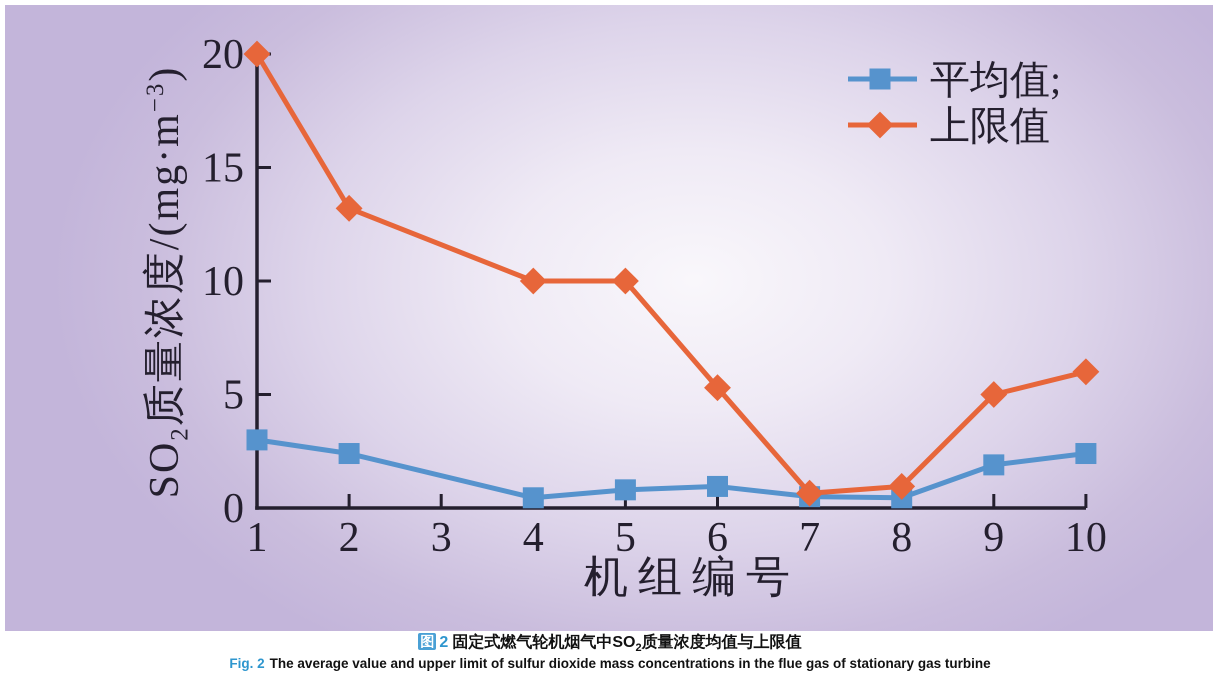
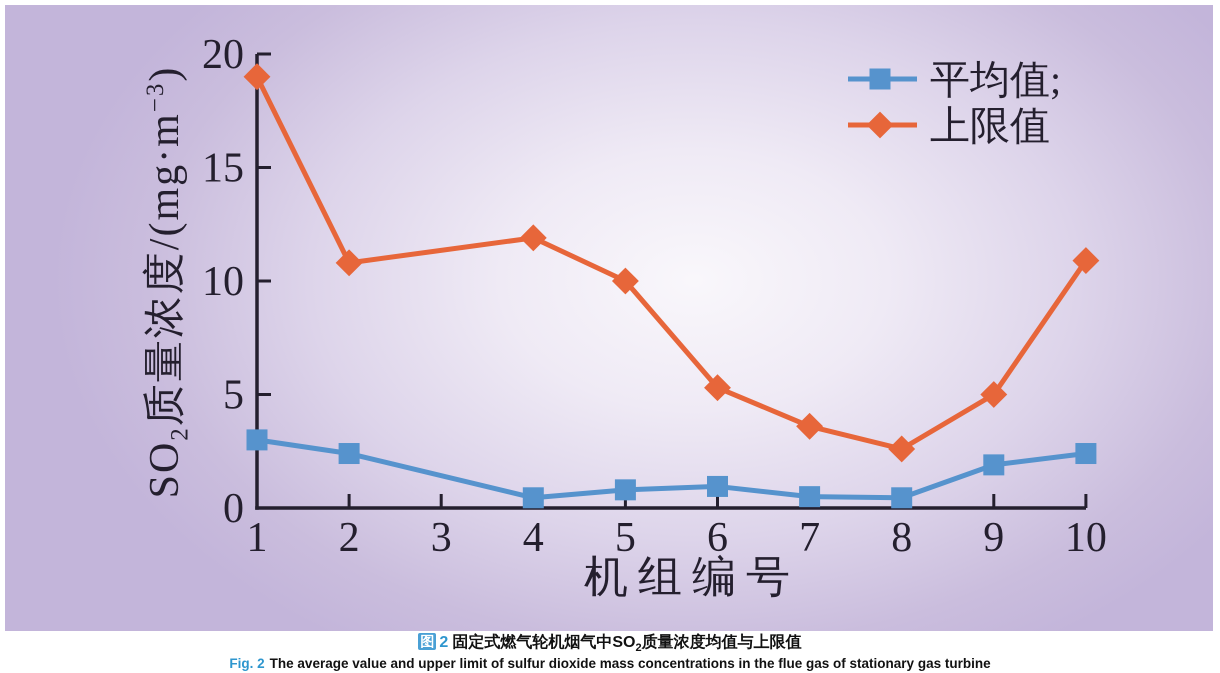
上限值/1: 20.0 -> 19.0
上限值/2: 13.2 -> 10.8
上限值/4: 10.0 -> 11.9
上限值/7: 0.7 -> 3.6
上限值/8: 0.9 -> 2.6
上限值/10: 6.0 -> 10.9
